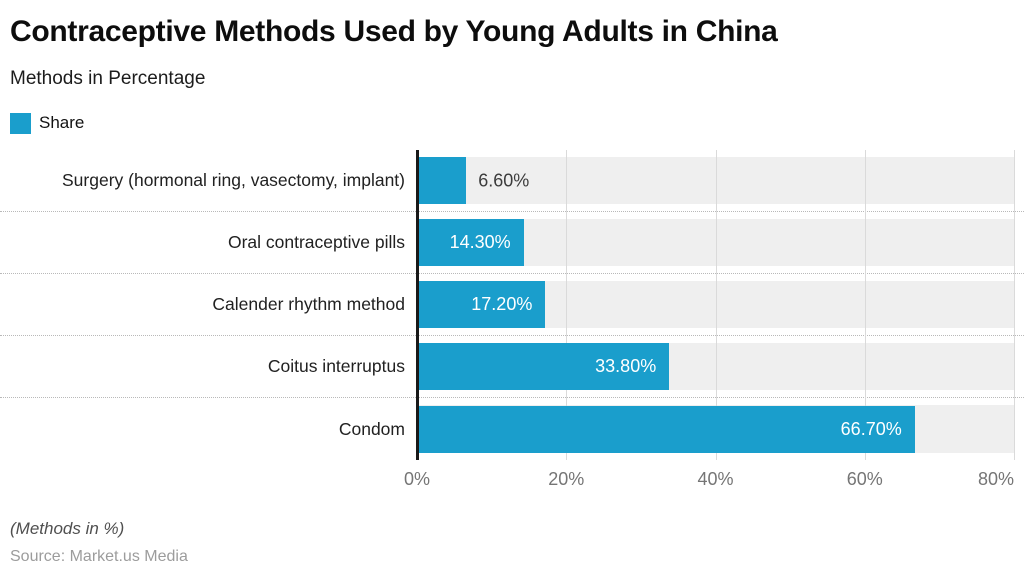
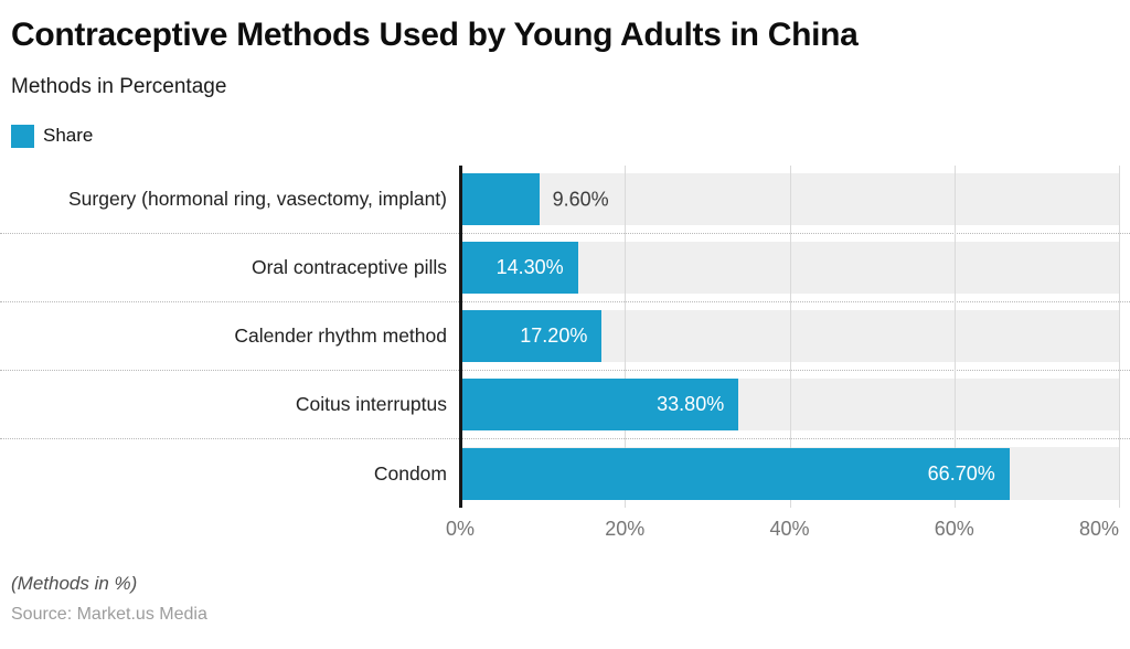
Surgery (hormonal ring, vasectomy, implant): 6.60% -> 9.60%
